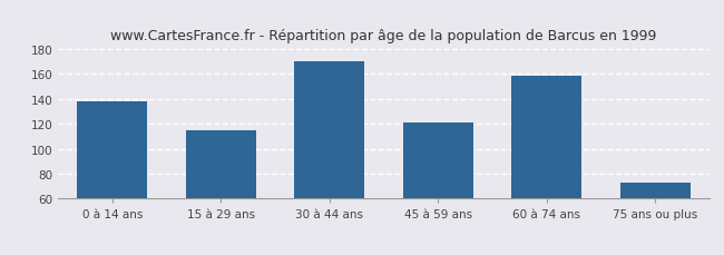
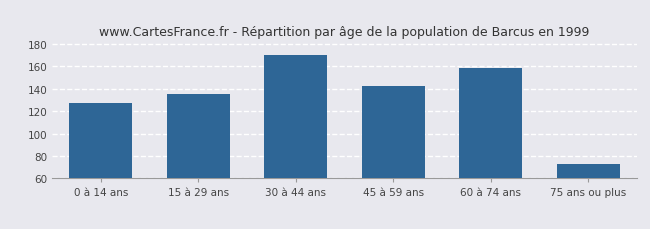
0 à 14 ans: 138 -> 127
15 à 29 ans: 115 -> 135
45 à 59 ans: 121 -> 142
